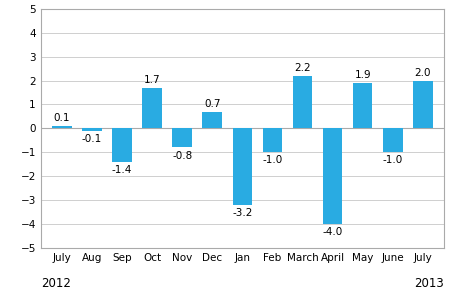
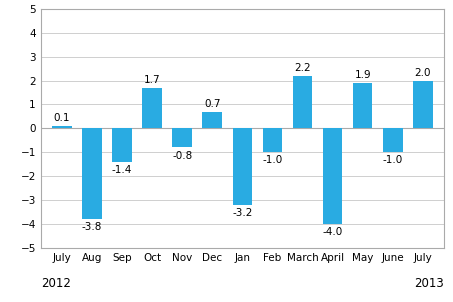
Aug: -0.1 -> -3.8
